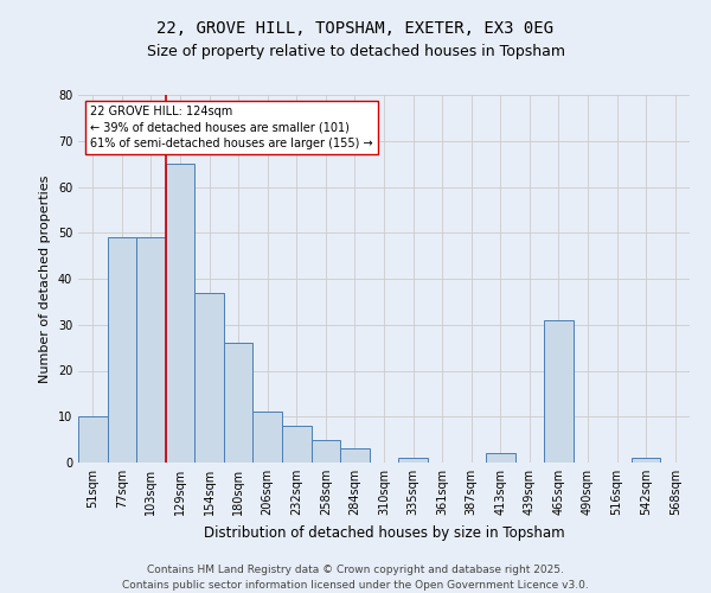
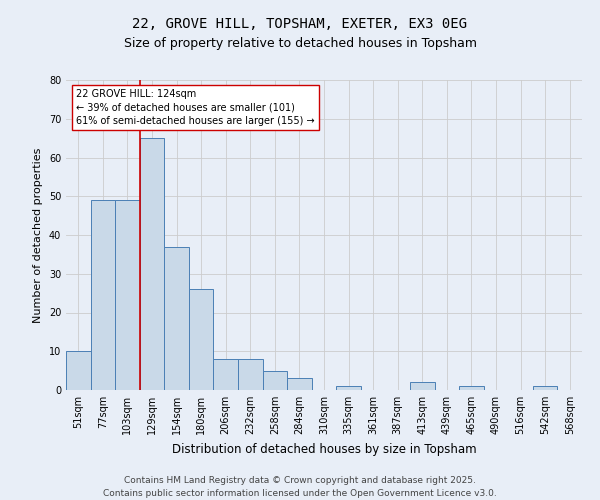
206sqm: 11 -> 8
465sqm: 31 -> 1
